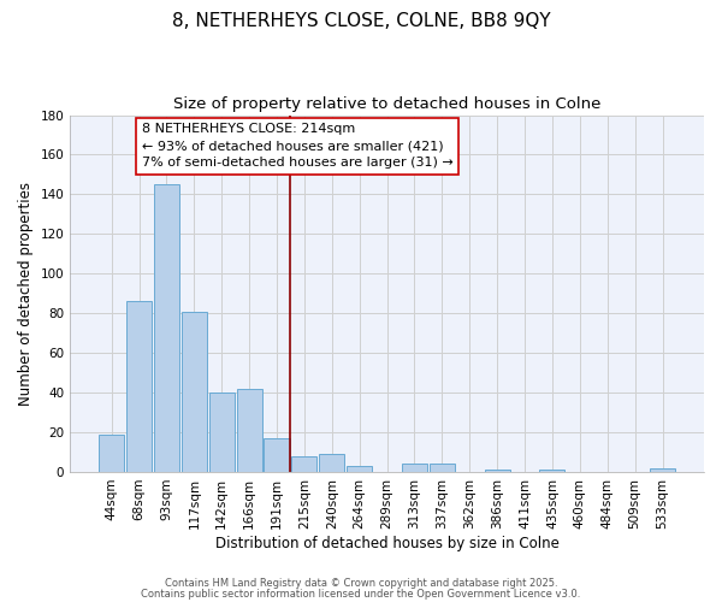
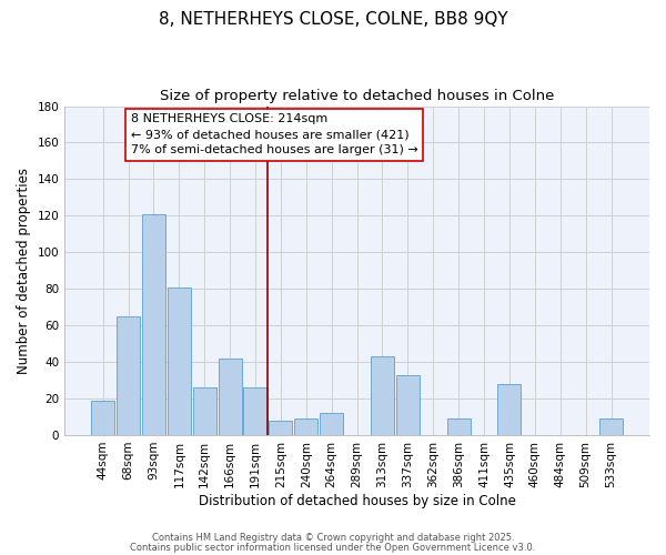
68sqm: 86 -> 65
93sqm: 145 -> 121
142sqm: 40 -> 26
191sqm: 17 -> 26
264sqm: 3 -> 12
313sqm: 4 -> 43
337sqm: 4 -> 33
386sqm: 1 -> 9
435sqm: 1 -> 28
533sqm: 2 -> 9
